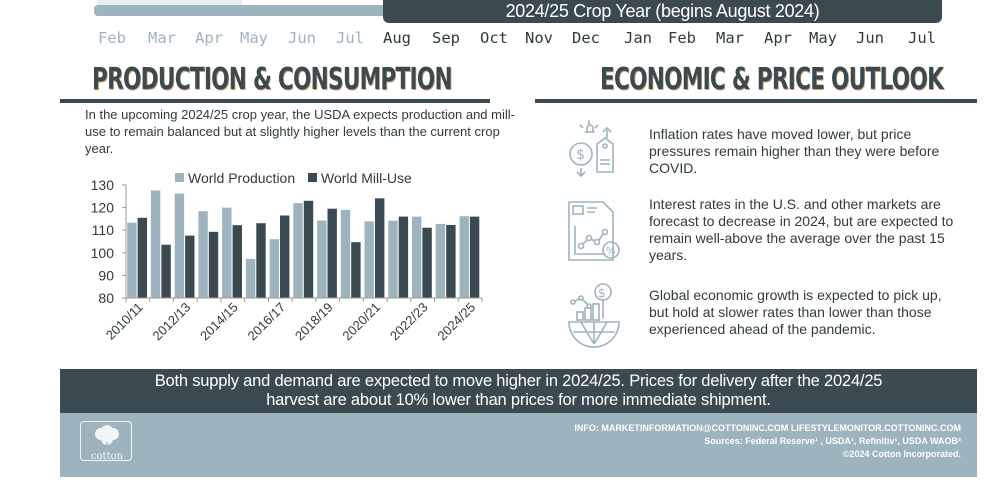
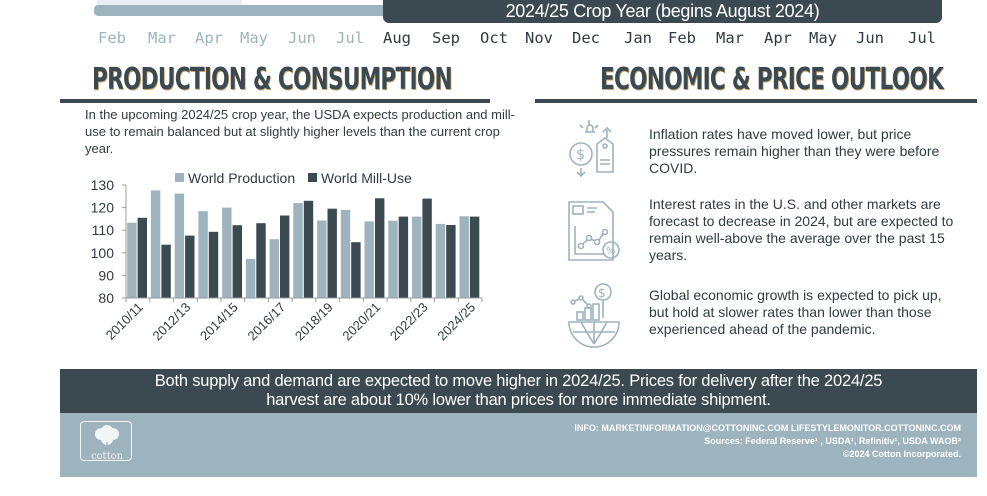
World Mill-Use/2022/23: 111 -> 124
